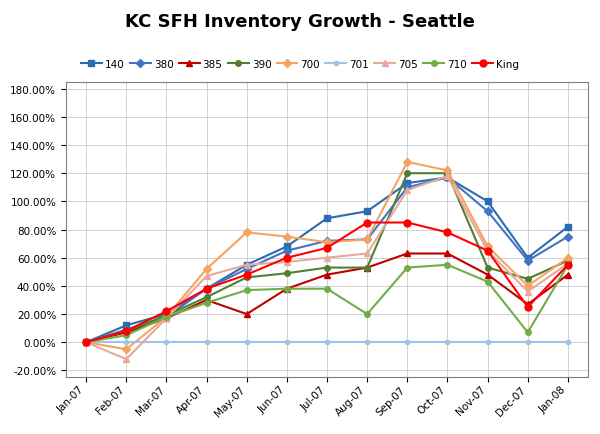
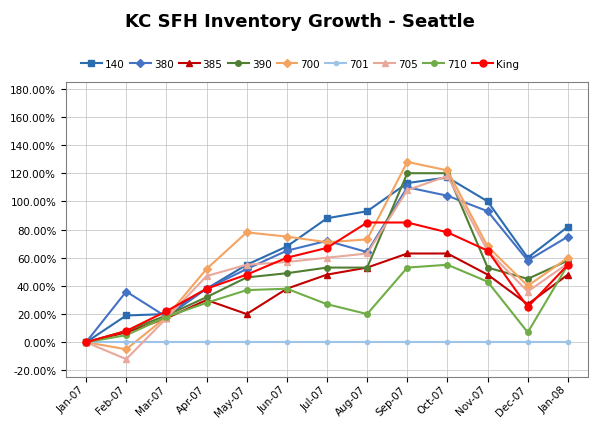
140/Feb-07: 12% -> 19%
380/Feb-07: 9% -> 36%
710/Jul-07: 38% -> 27%
380/Aug-07: 73% -> 64%
380/Oct-07: 117% -> 104%
